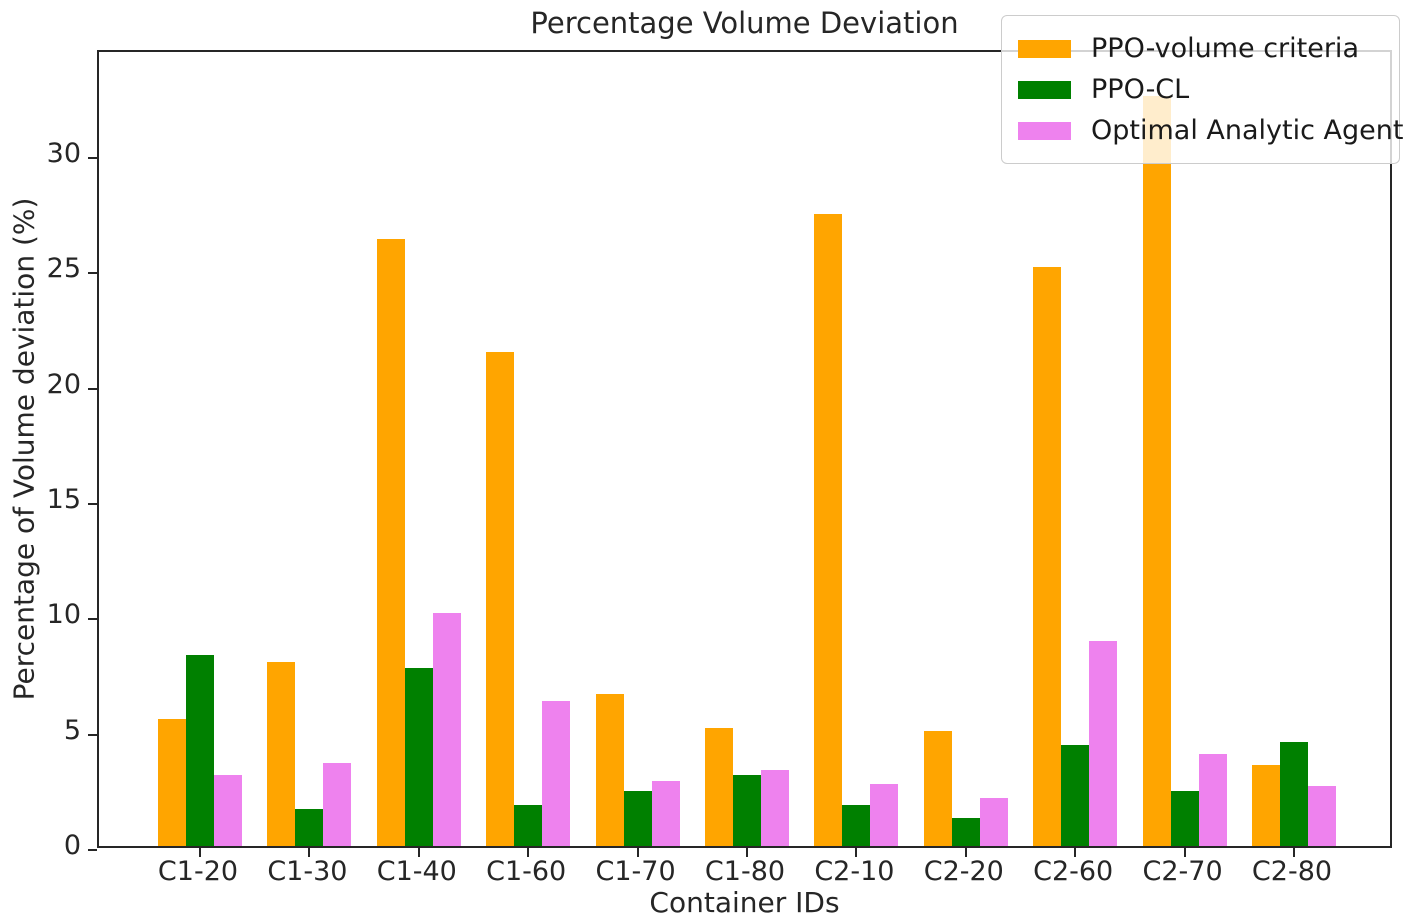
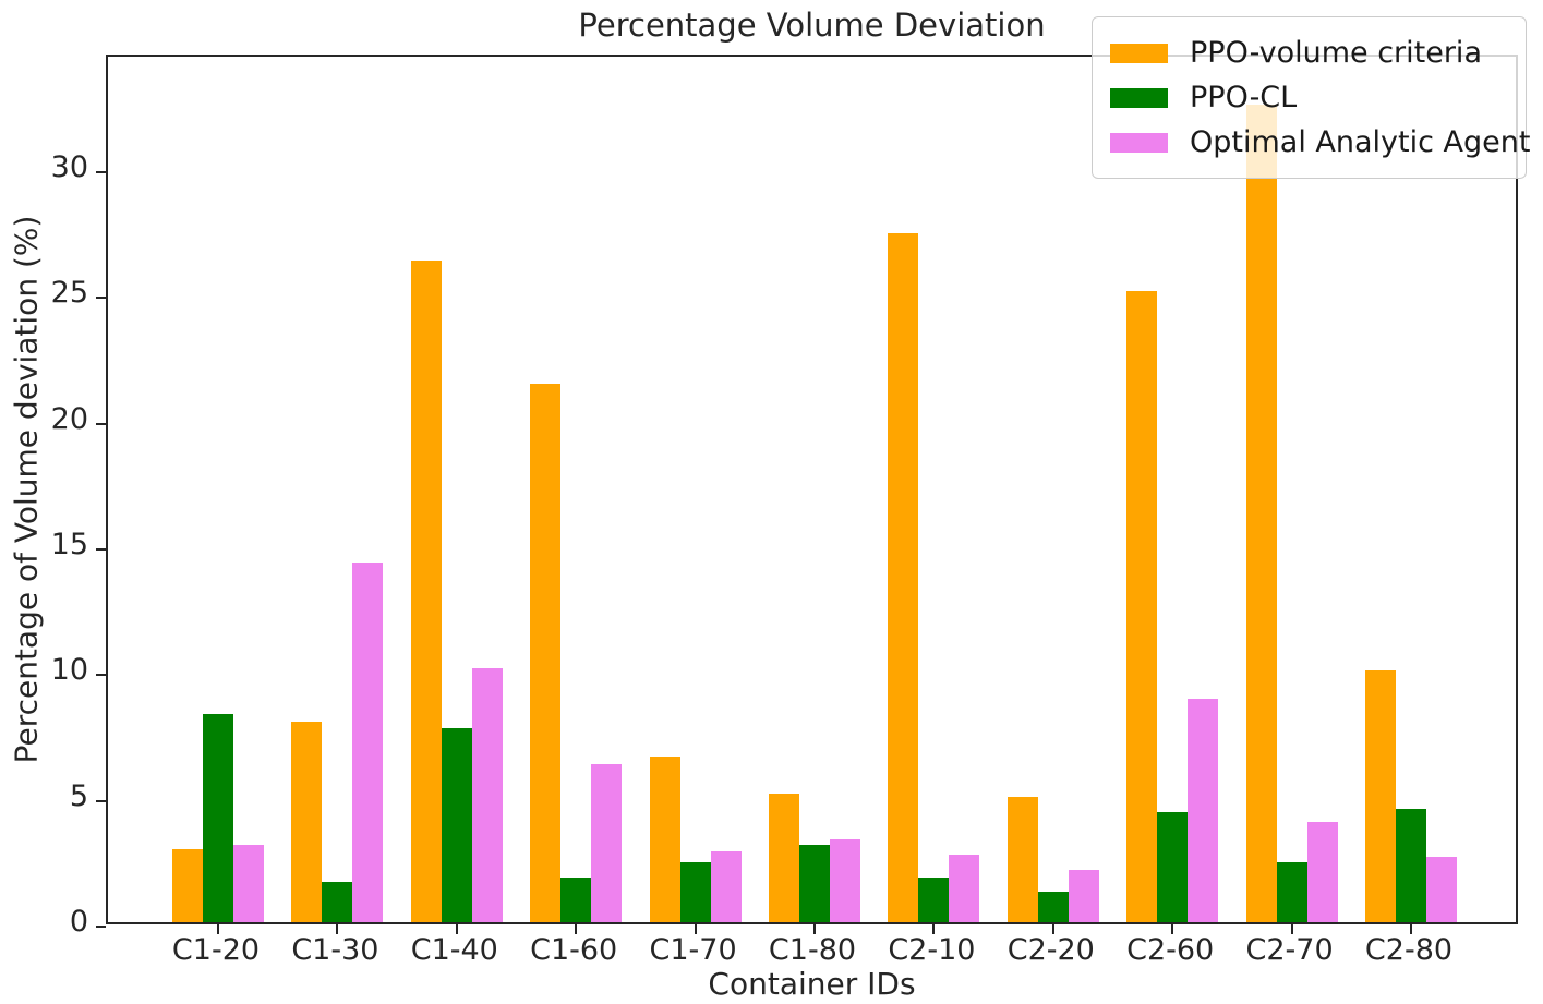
PPO-volume criteria/C1-20: 5.5 -> 2.9
Optimal Analytic Agent/C1-30: 3.6 -> 14.3
PPO-volume criteria/C2-80: 3.5 -> 10.0
